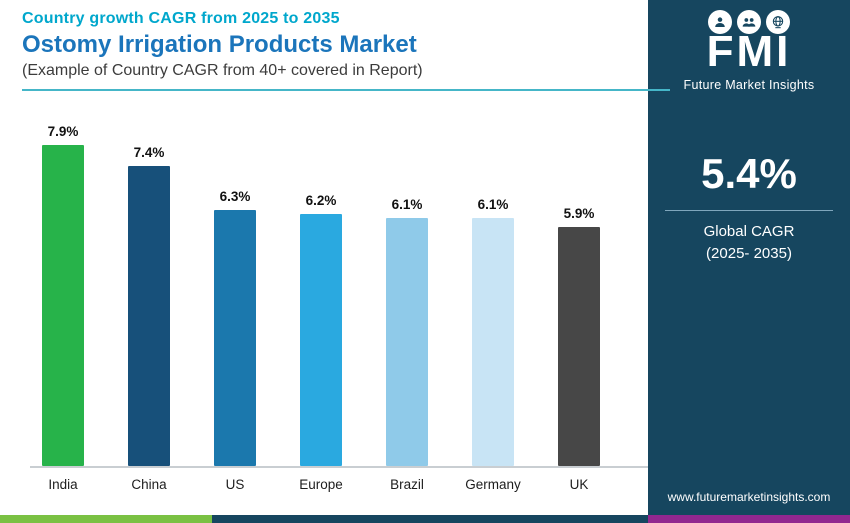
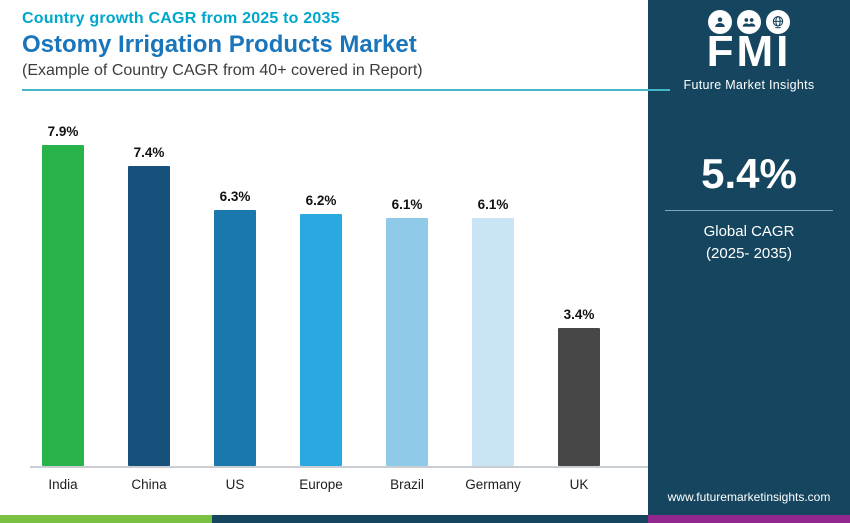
UK: 5.9% -> 3.4%
